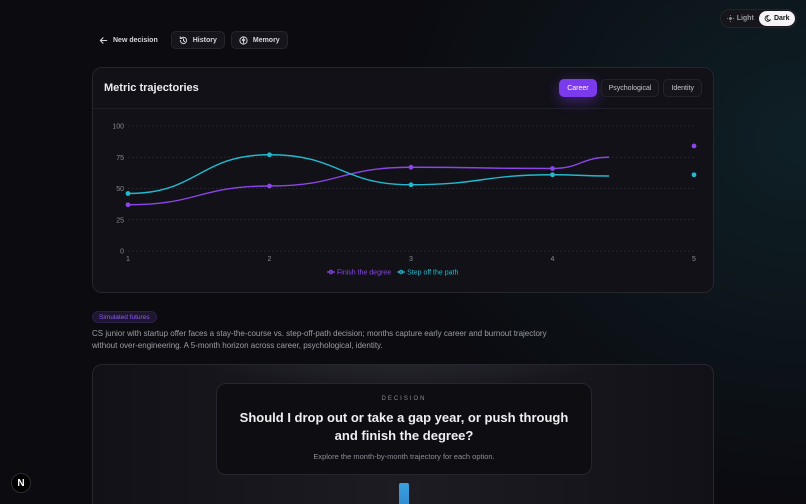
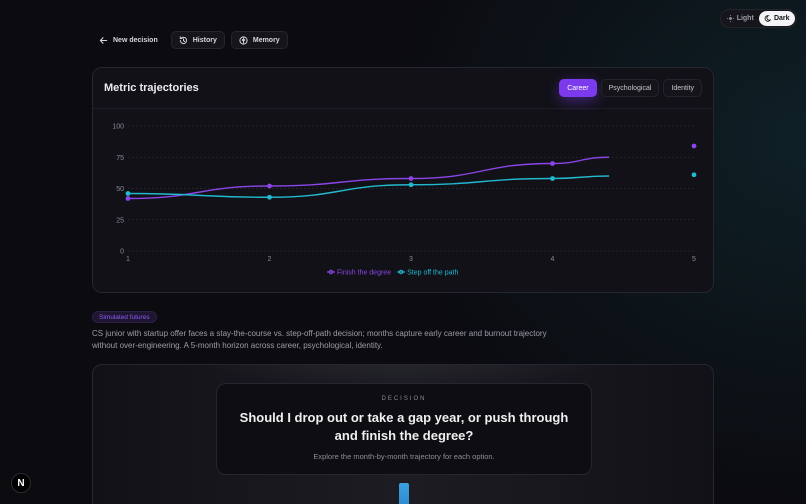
Finish the degree/1: 37 -> 42
Step off the path/2: 77 -> 43
Finish the degree/3: 67 -> 58
Finish the degree/4: 66 -> 70
Step off the path/4: 61 -> 58
